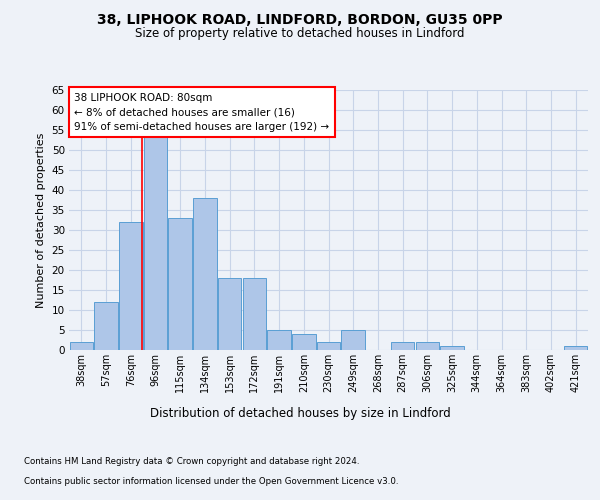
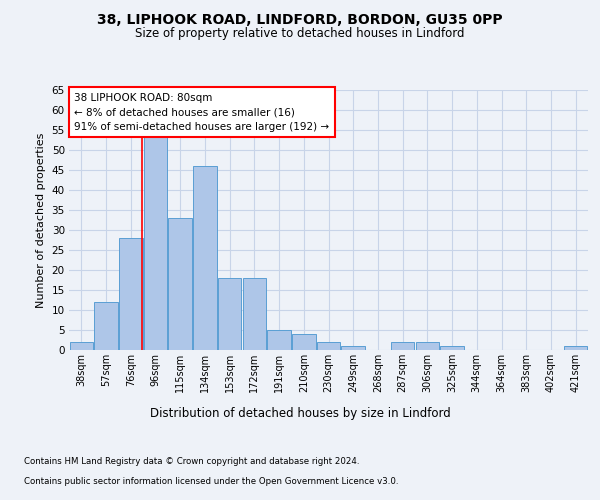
76sqm: 32 -> 28
134sqm: 38 -> 46
249sqm: 5 -> 1
